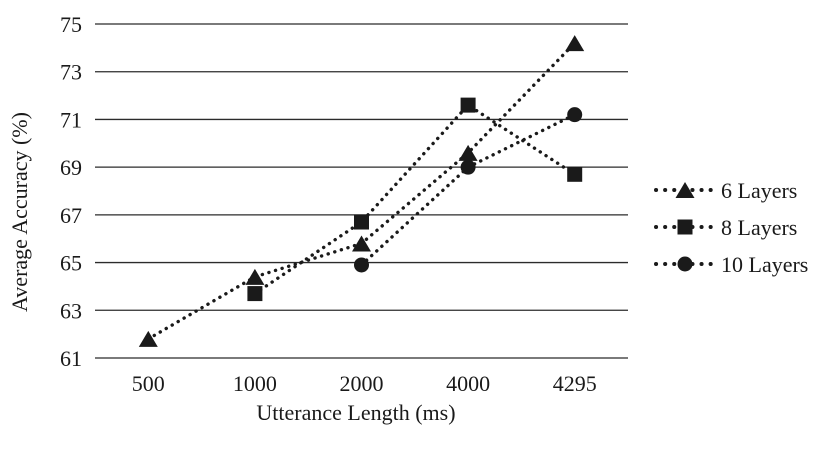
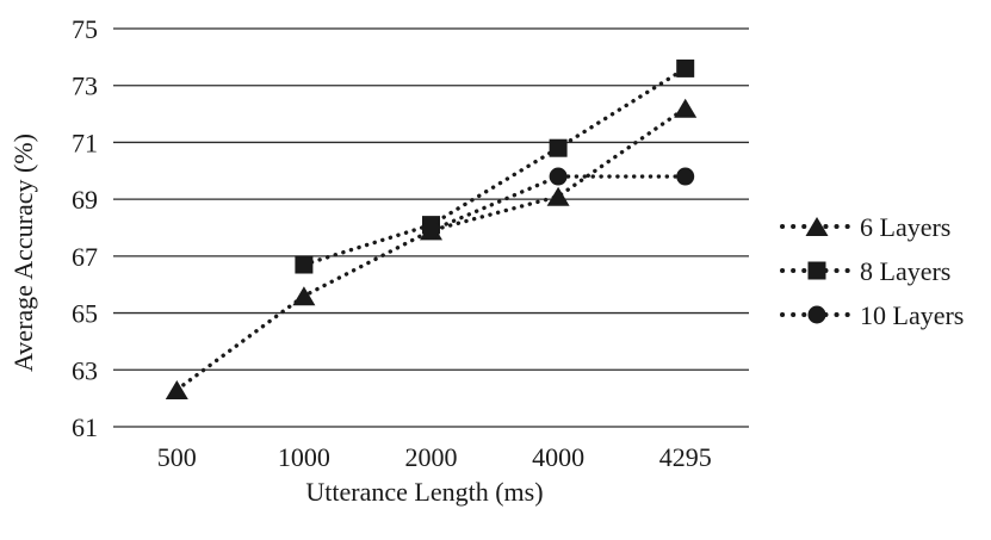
6 Layers/500: 61.8 -> 62.3
6 Layers/1000: 64.4 -> 65.6
8 Layers/1000: 63.7 -> 66.7
6 Layers/2000: 65.8 -> 67.9
8 Layers/2000: 66.7 -> 68.1
10 Layers/2000: 64.9 -> 67.9
6 Layers/4000: 69.6 -> 69.1
8 Layers/4000: 71.6 -> 70.8
10 Layers/4000: 69.0 -> 69.8
6 Layers/4295: 74.2 -> 72.2
8 Layers/4295: 68.7 -> 73.6
10 Layers/4295: 71.2 -> 69.8
